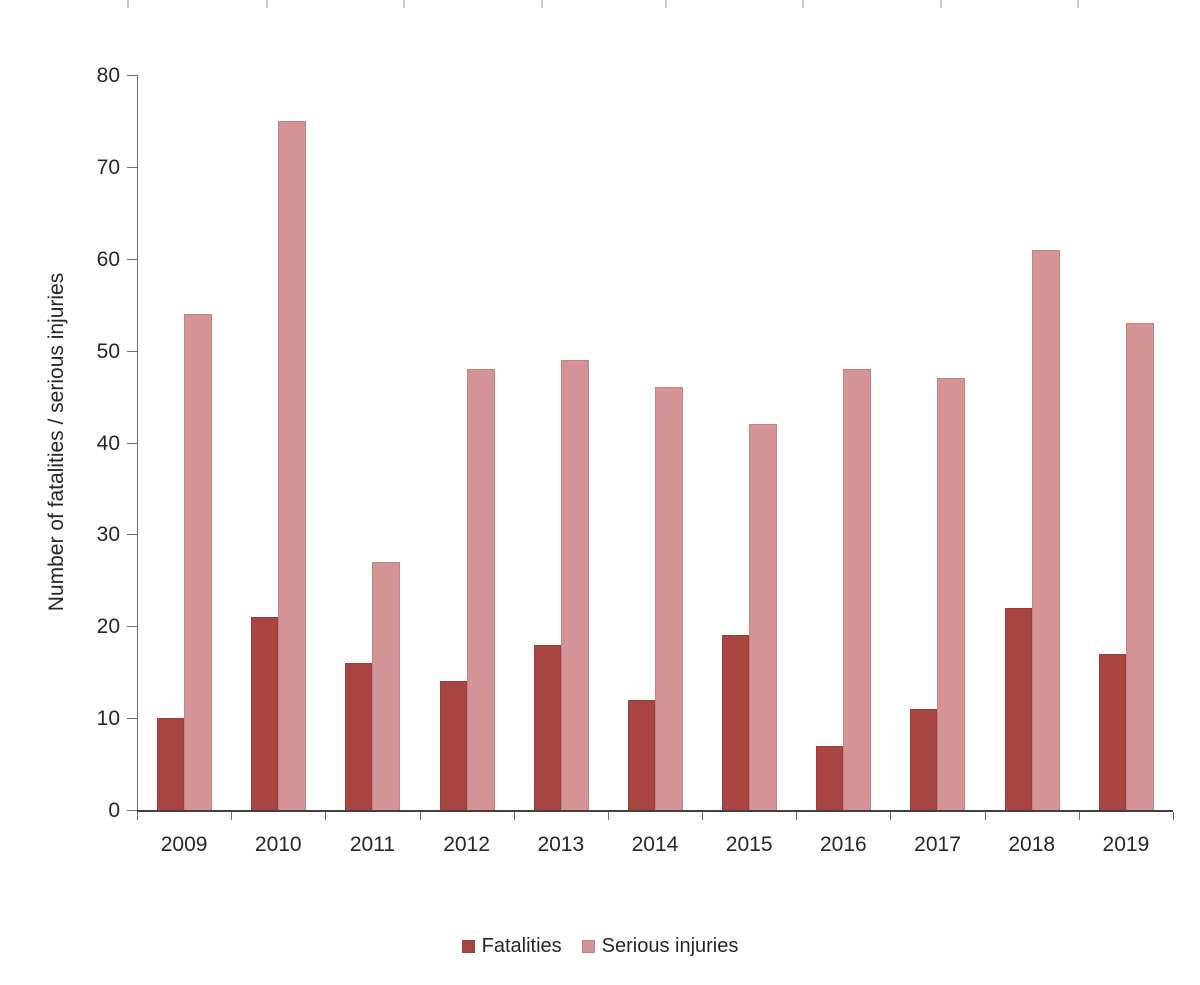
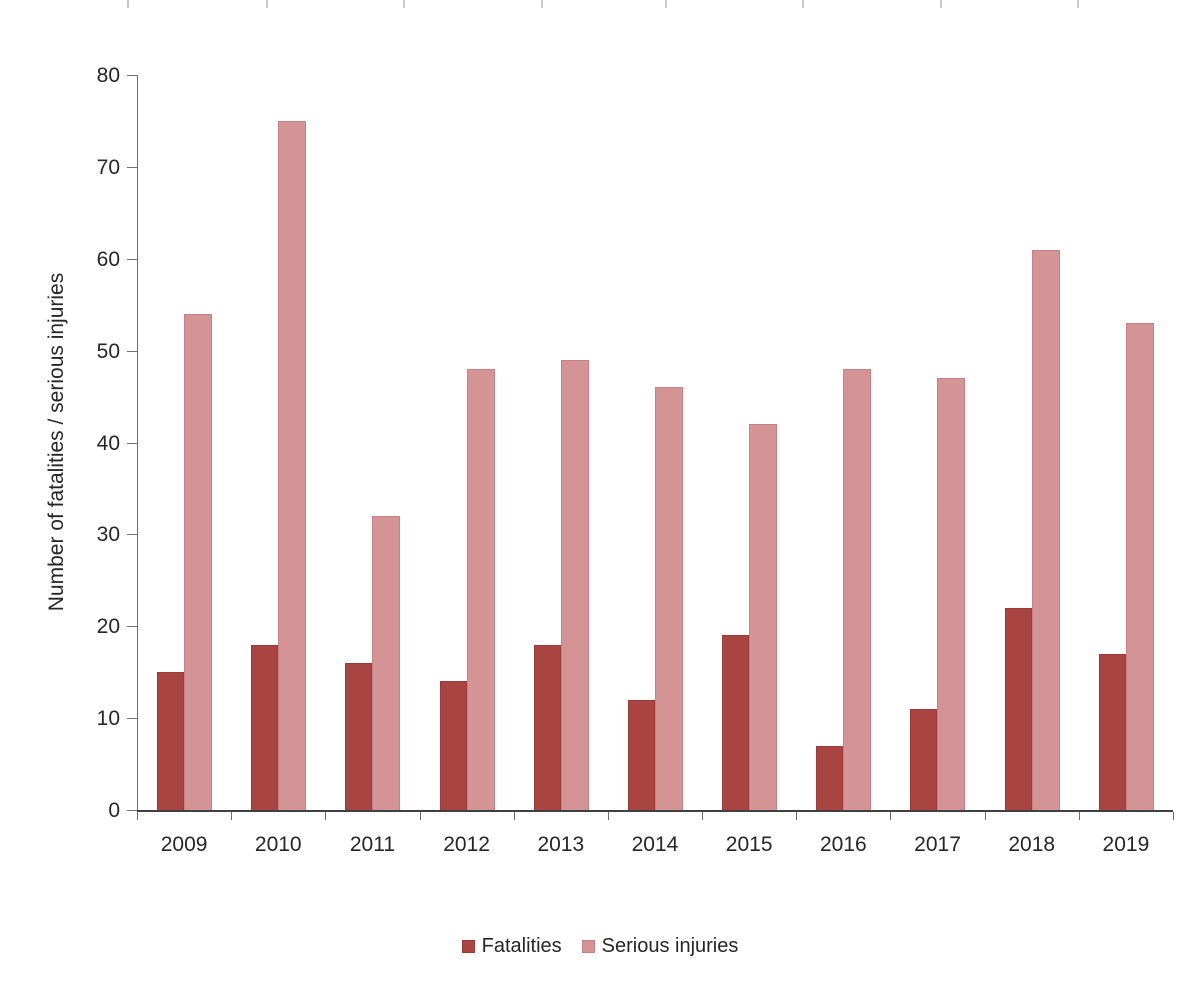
Fatalities/2009: 10 -> 15
Fatalities/2010: 21 -> 18
Serious injuries/2011: 27 -> 32
